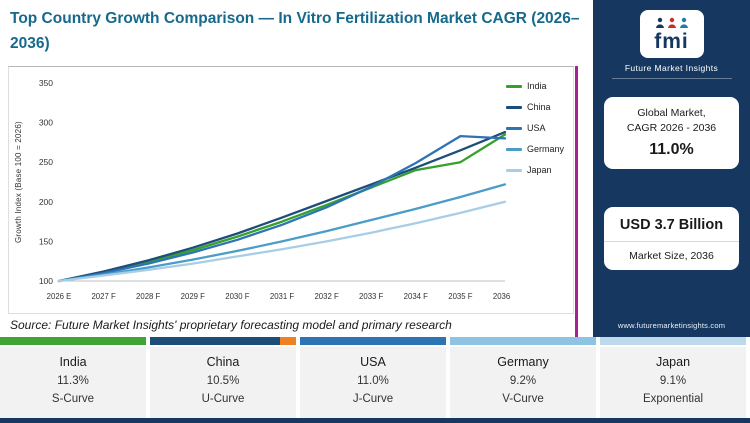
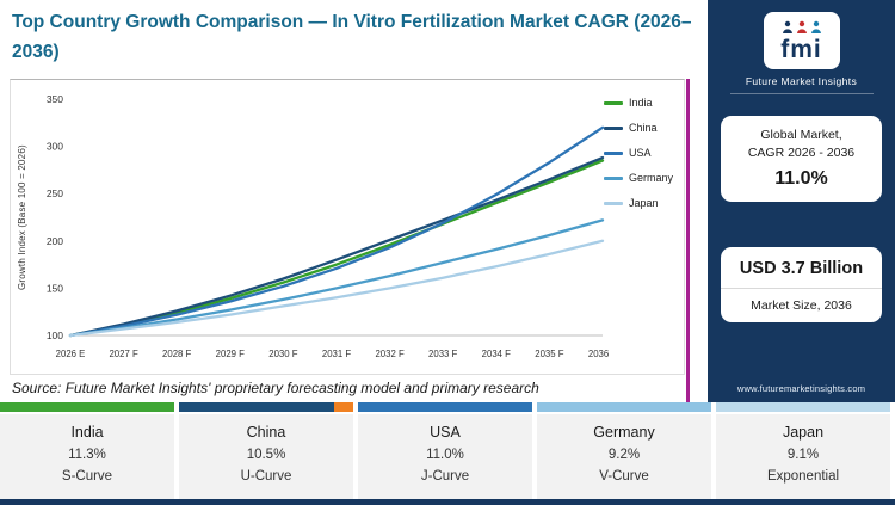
India/2035 F: 250 -> 260
USA/2036 F: 280 -> 320
